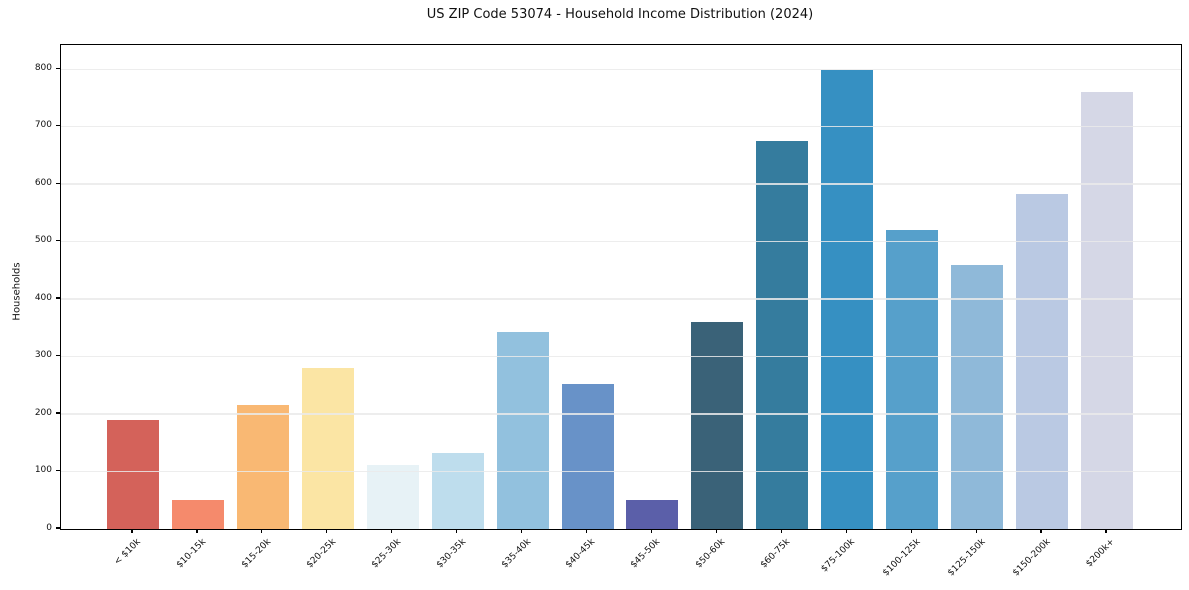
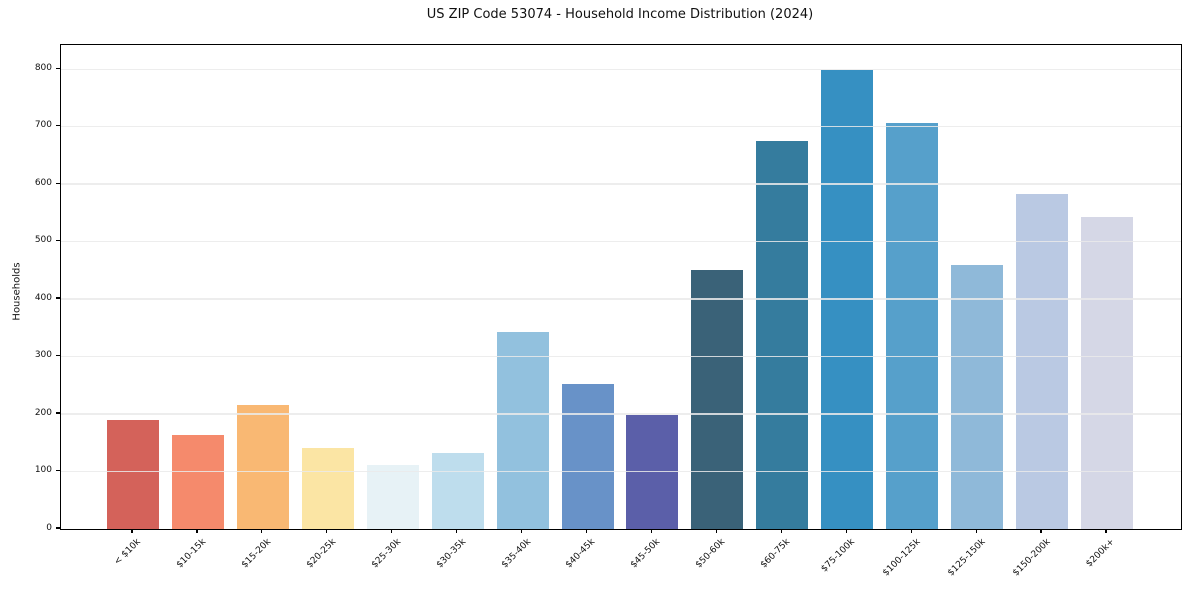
$10-15k: 50 -> 160
$20-25k: 280 -> 140
$45-50k: 50 -> 200
$50-60k: 360 -> 450
$100-125k: 520 -> 710
$200k+: 760 -> 540
